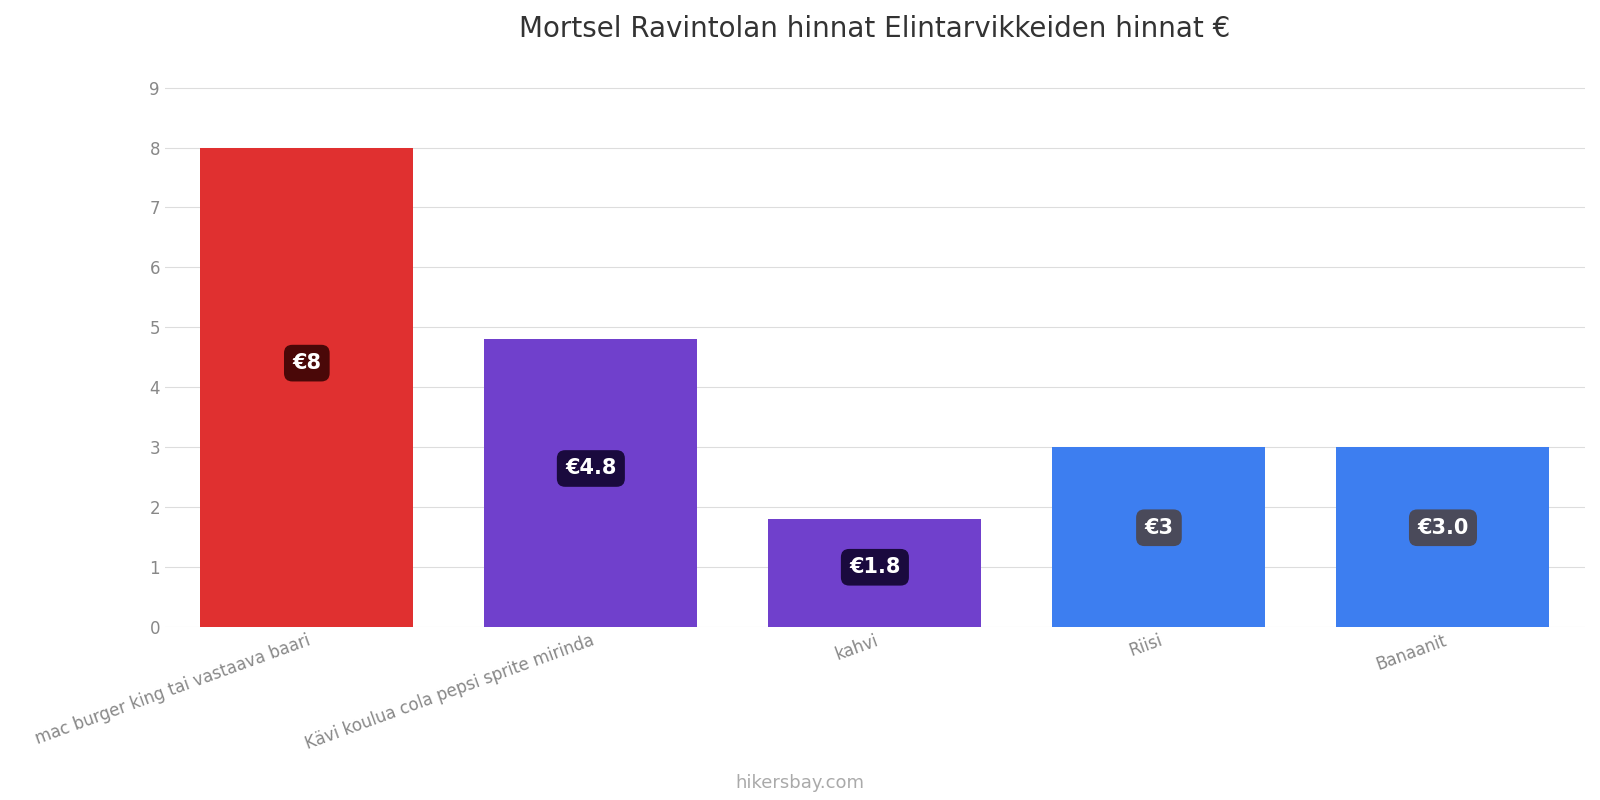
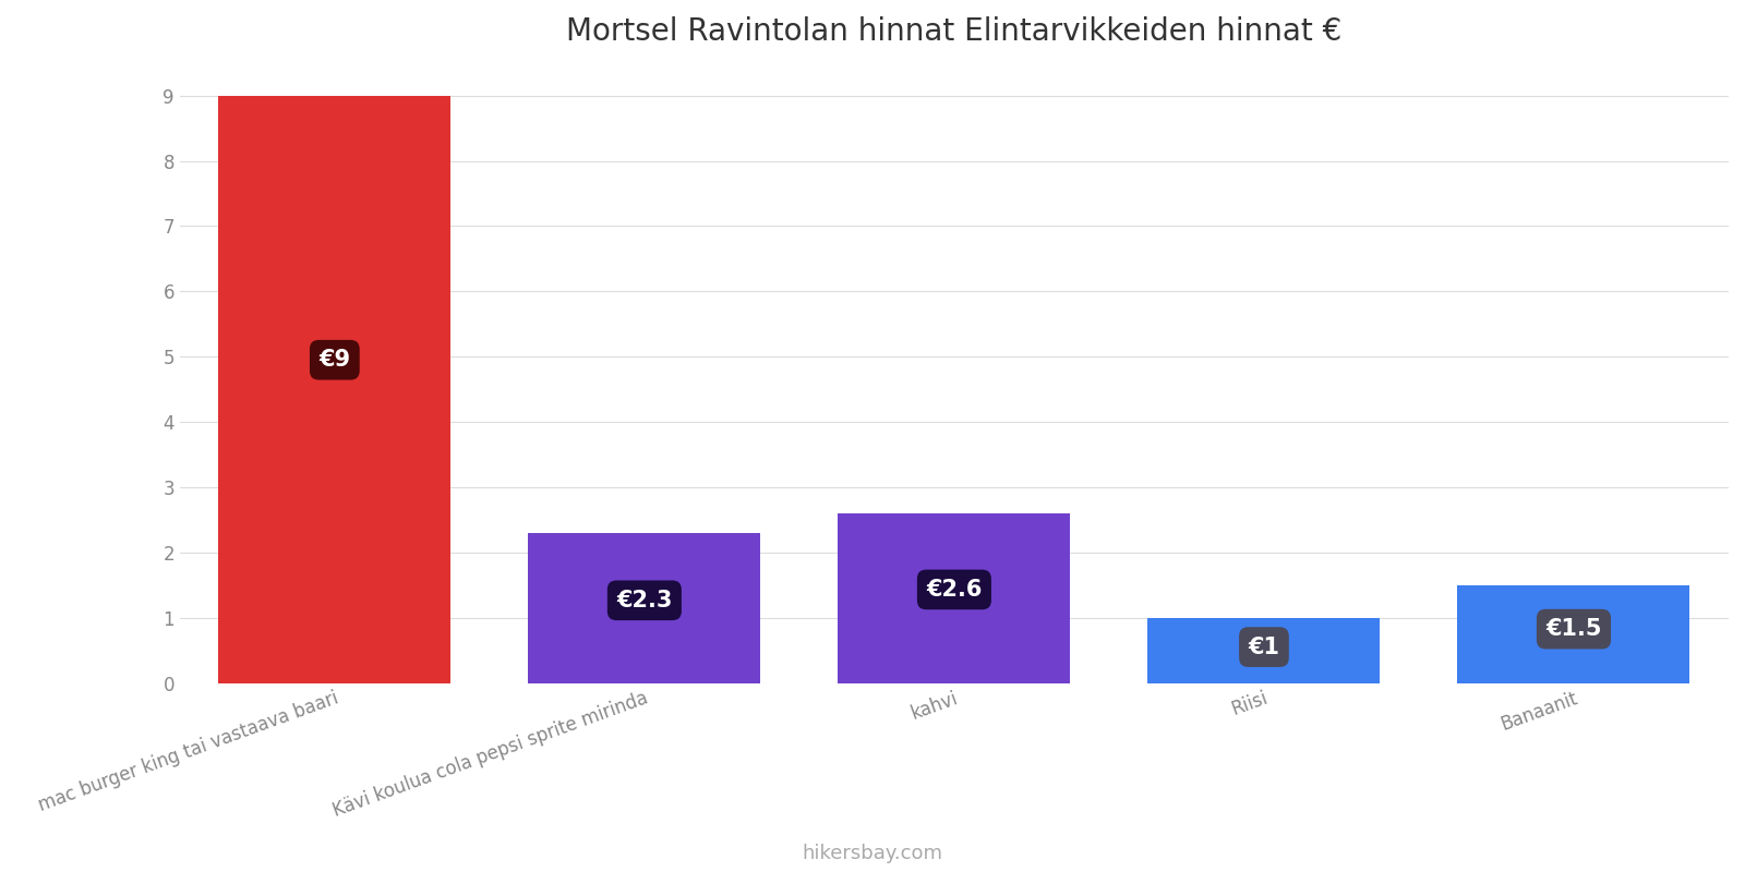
mac burger king tai vastaava baari: €8 -> €9
Kävi koulua cola pepsi sprite mirinda: €4.8 -> €2.3
kahvi: €1.8 -> €2.6
Riisi: €3 -> €1
Banaanit: €3.0 -> €1.5
